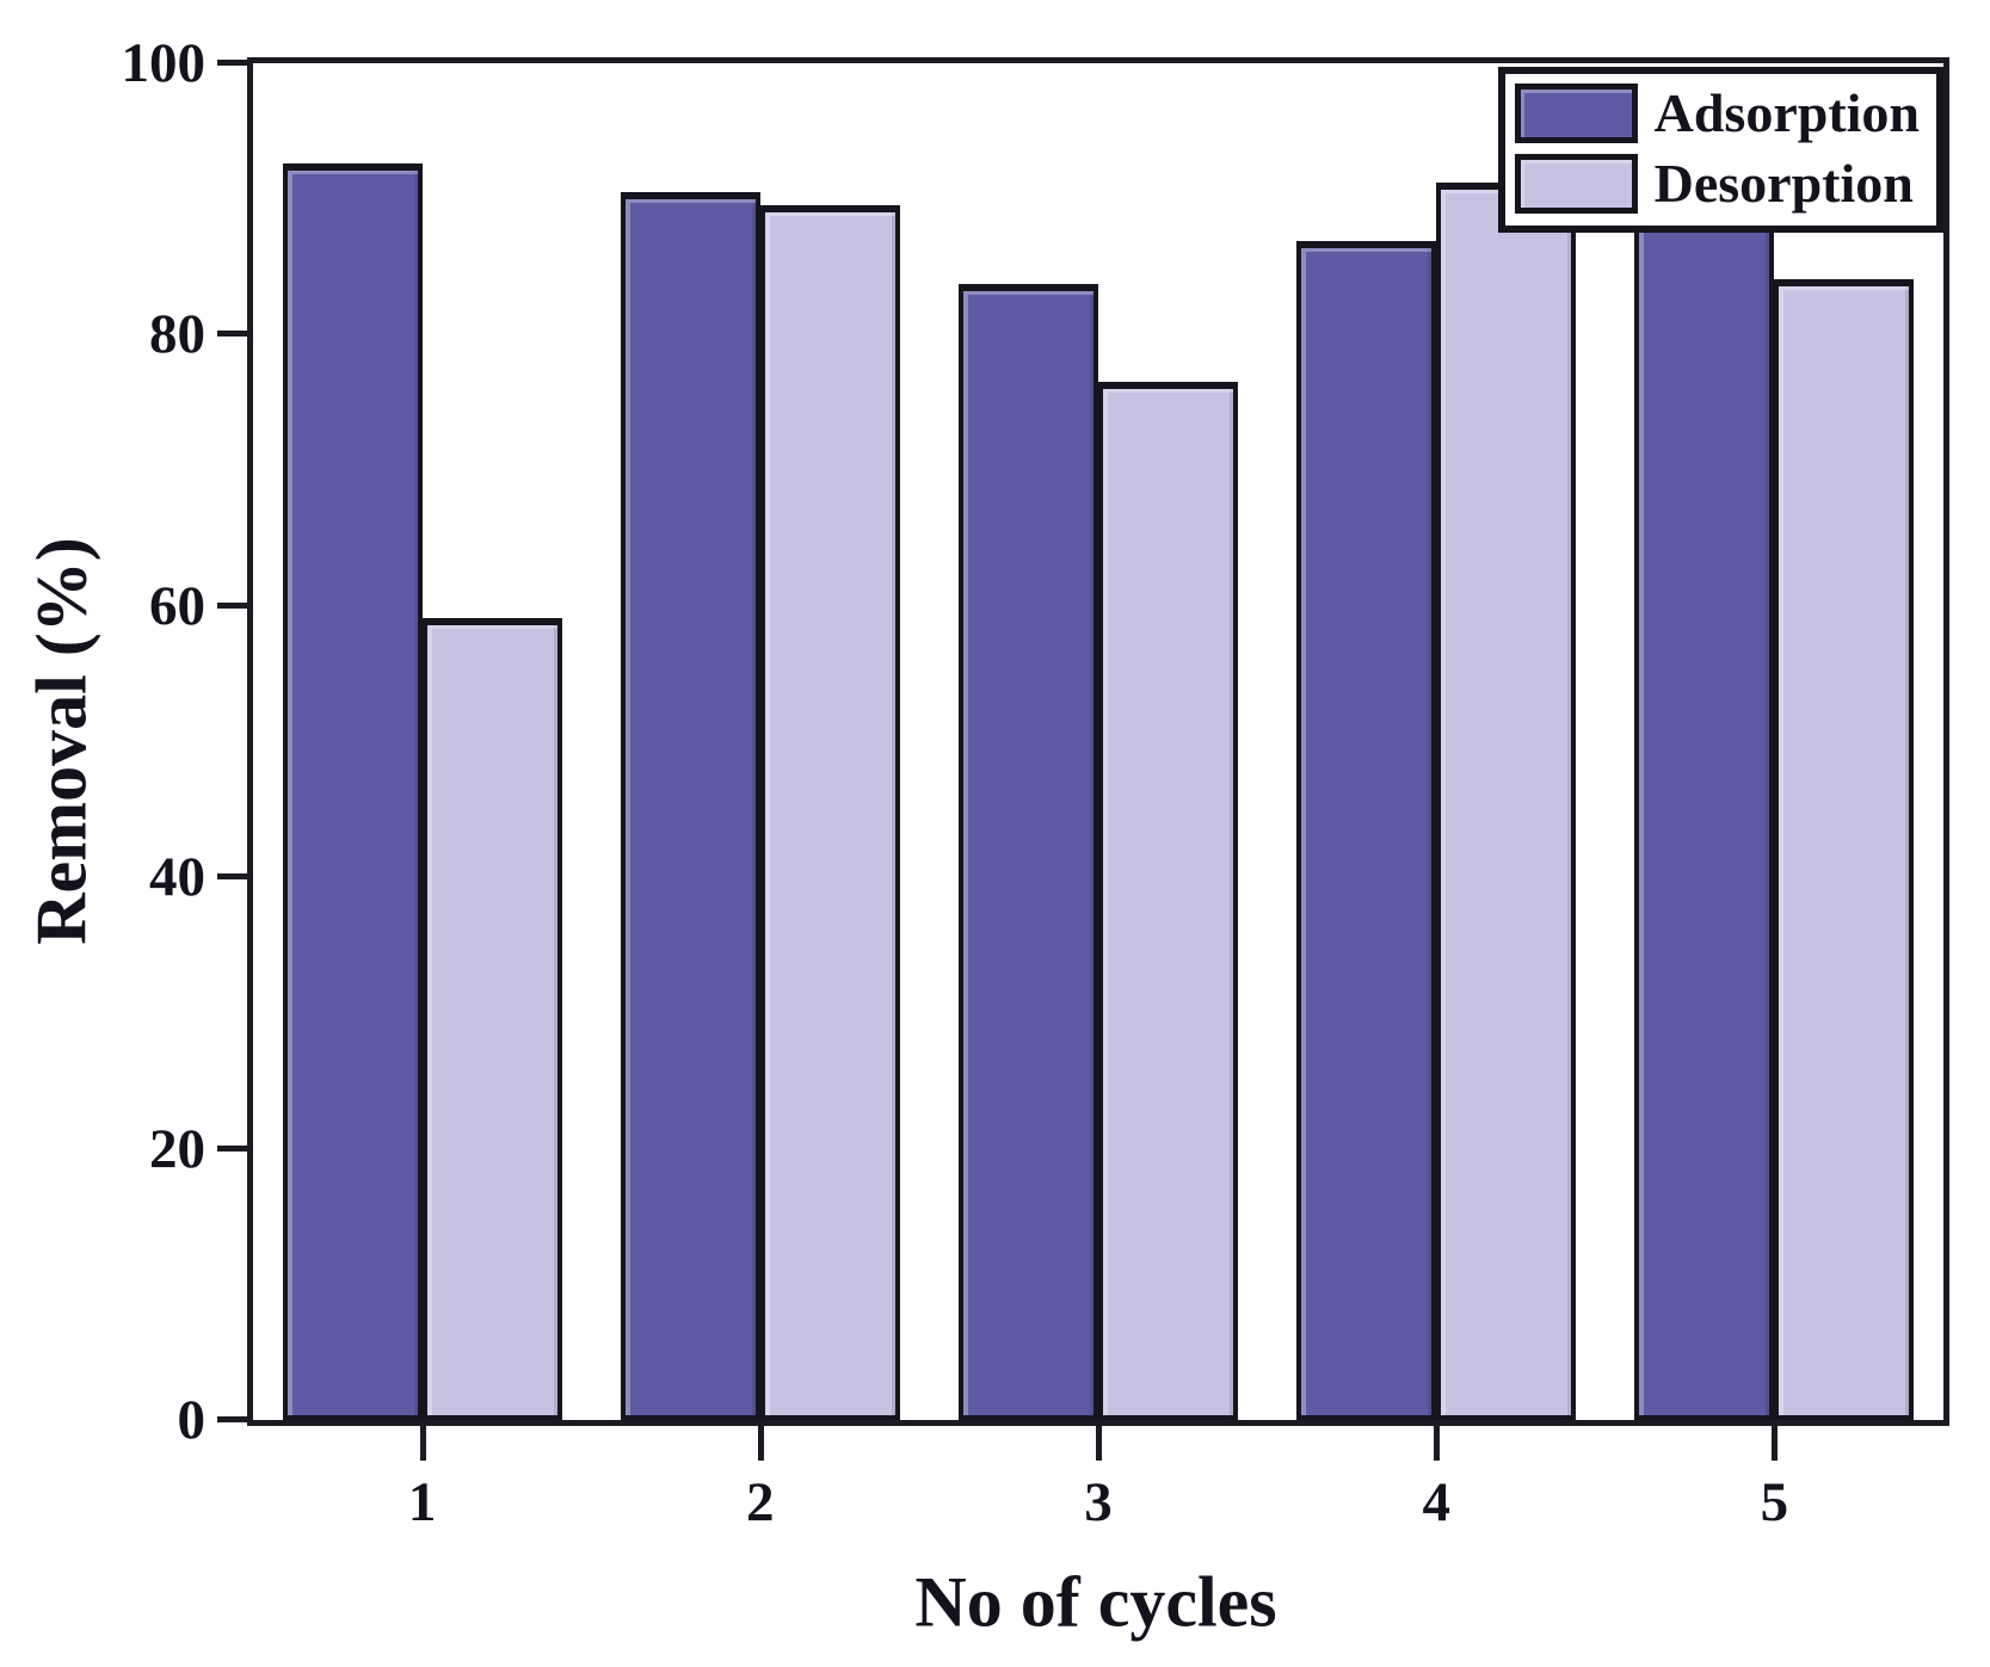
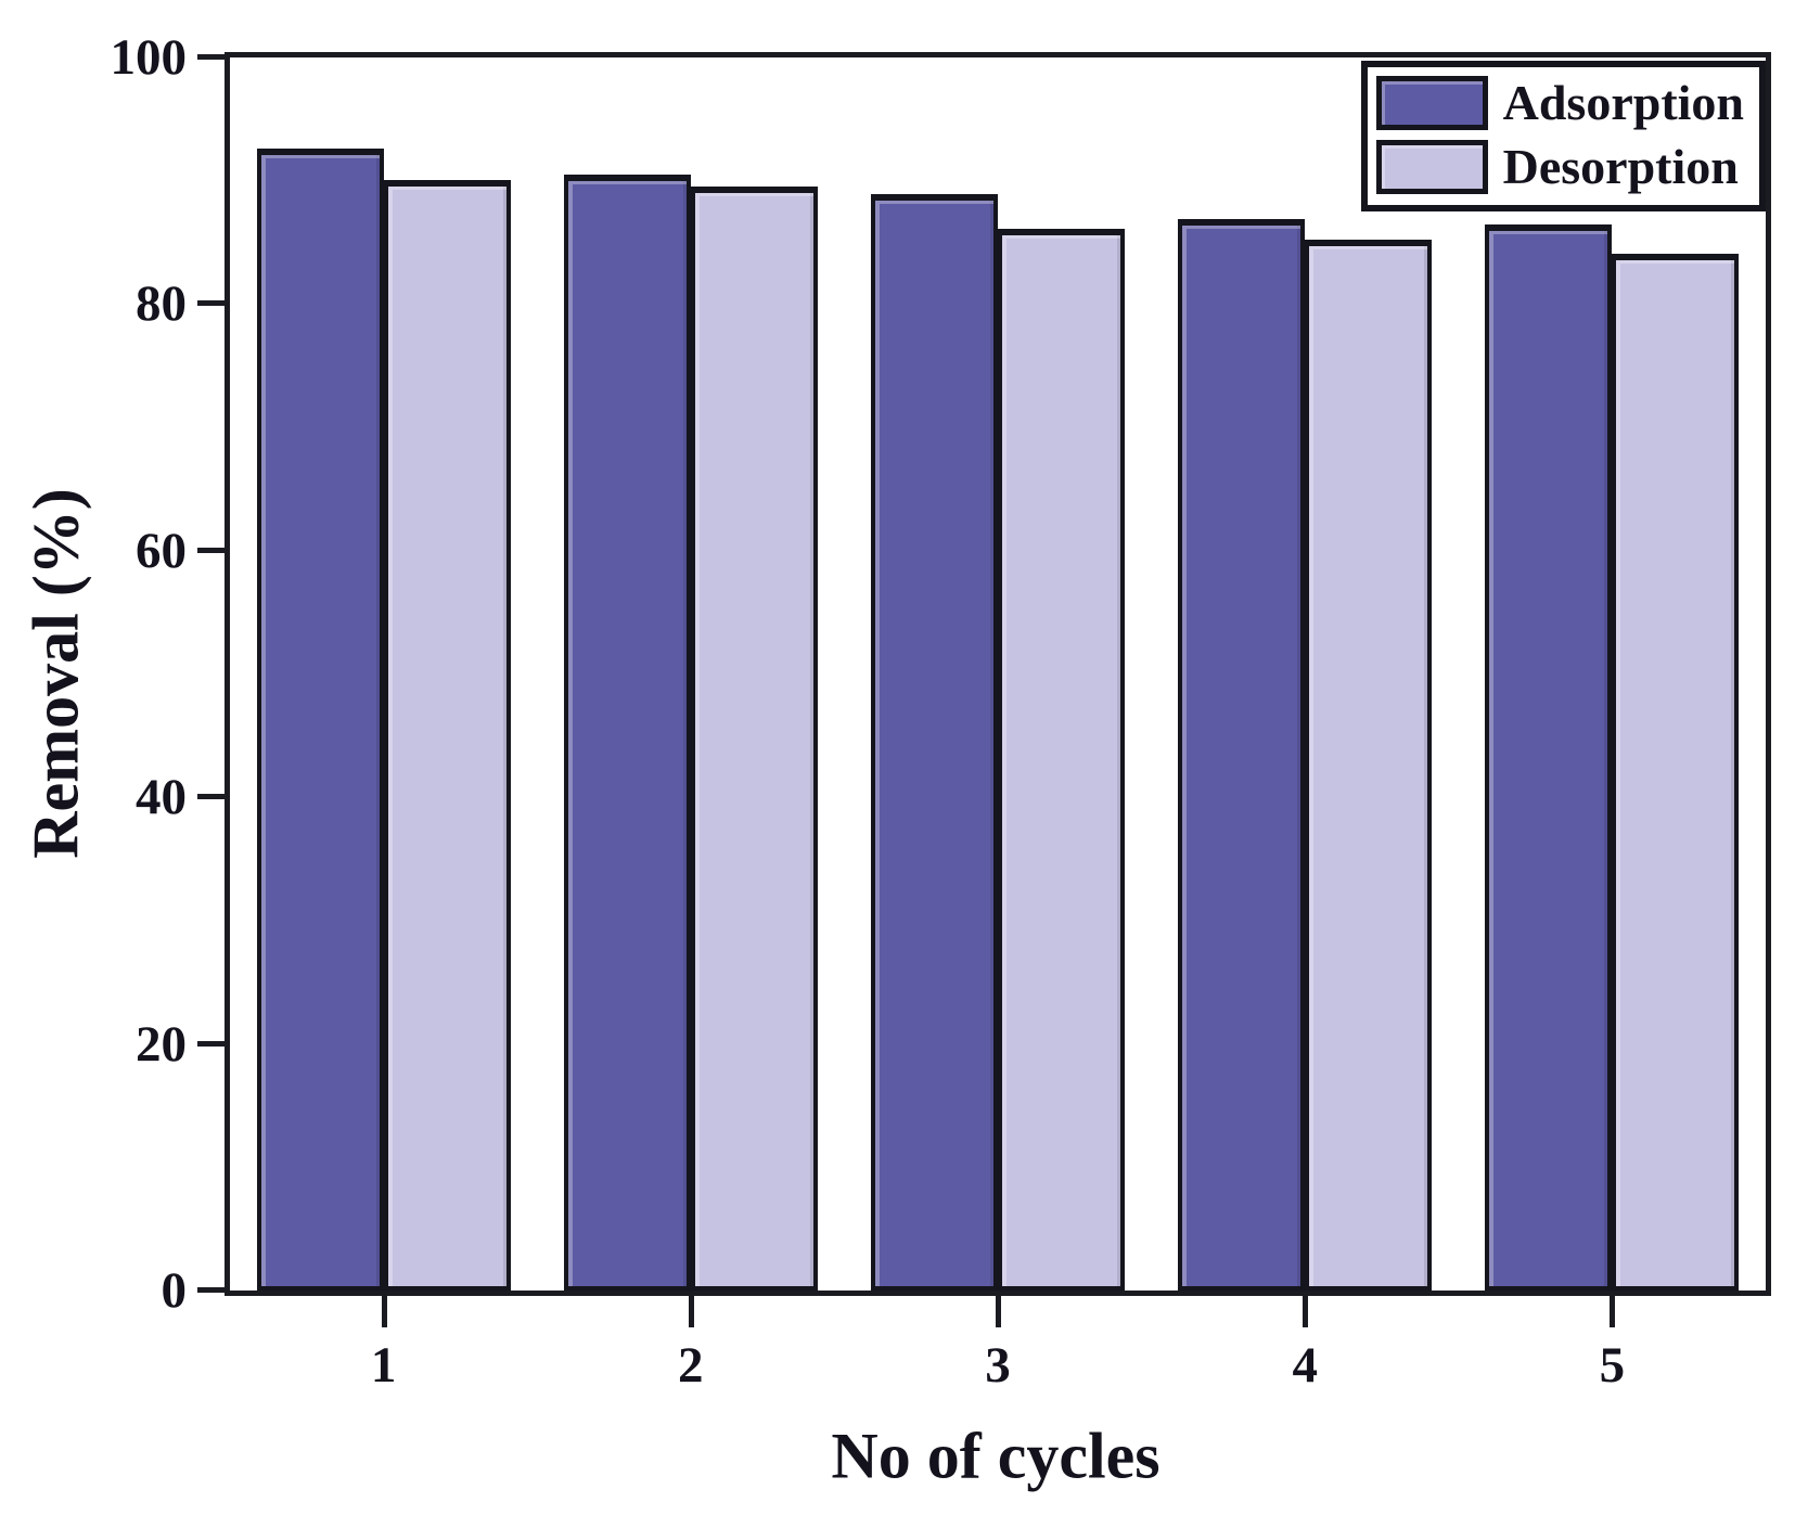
Desorption/1: 59.1 -> 90.1
Adsorption/3: 83.7 -> 88.9
Desorption/3: 76.5 -> 86.1
Desorption/4: 91.2 -> 85.2
Adsorption/5: 90.2 -> 86.5
